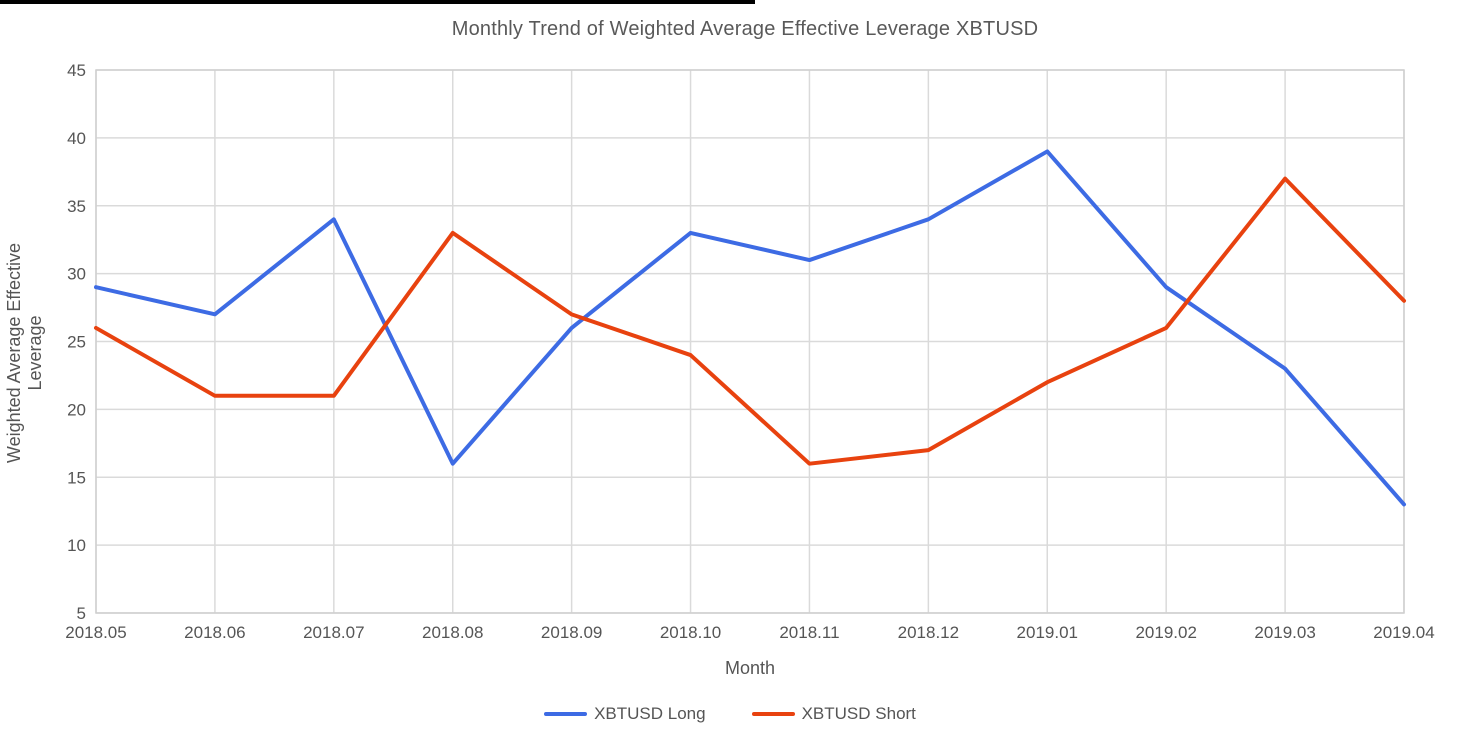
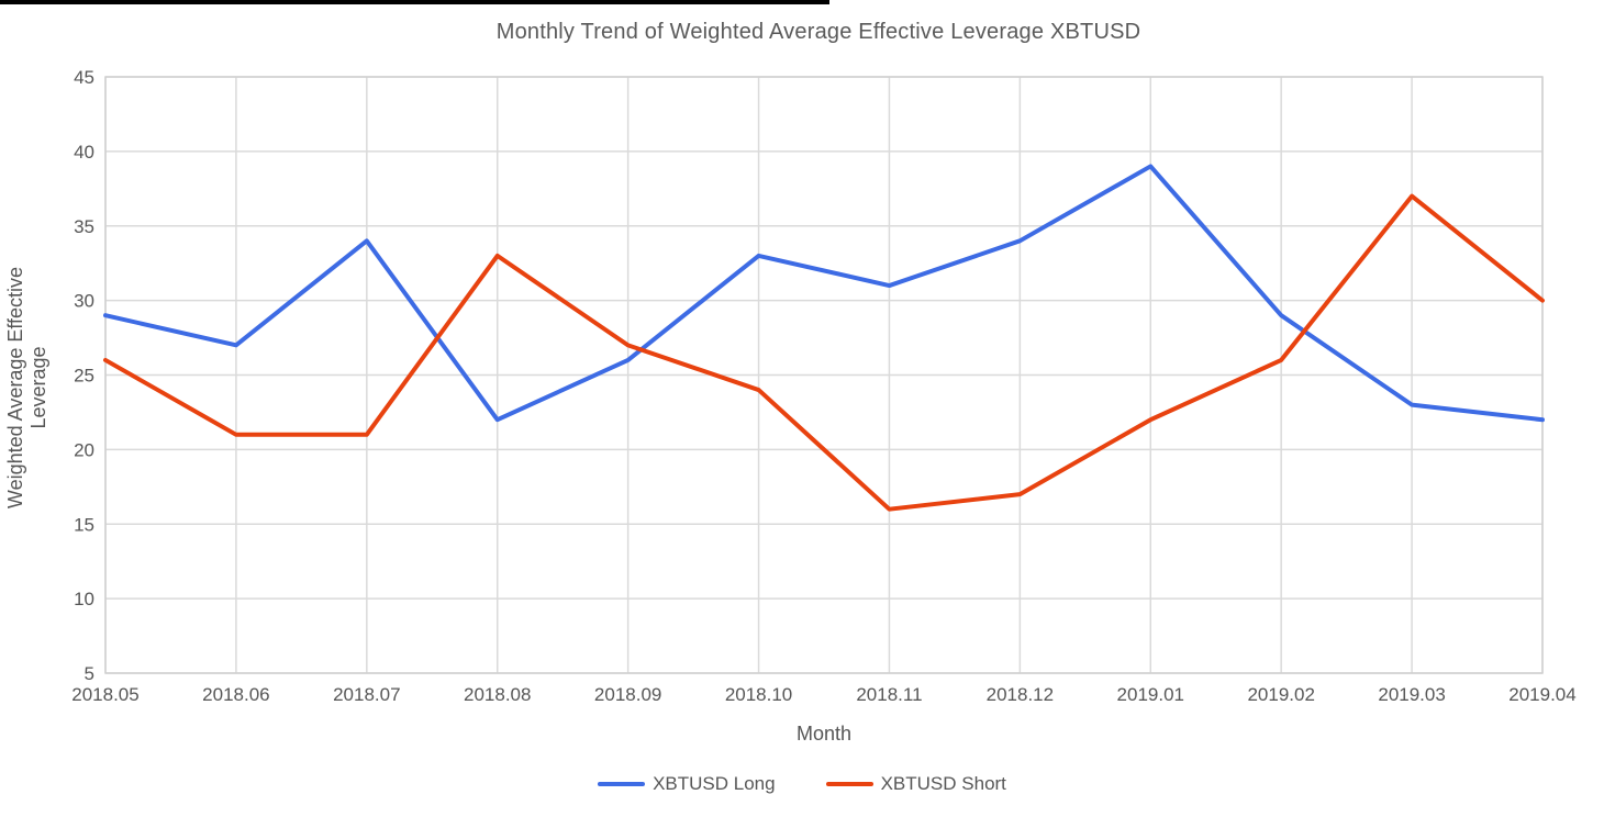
XBTUSD Long/2018.08: 16 -> 22
XBTUSD Long/2019.04: 13 -> 22
XBTUSD Short/2019.04: 28 -> 30
